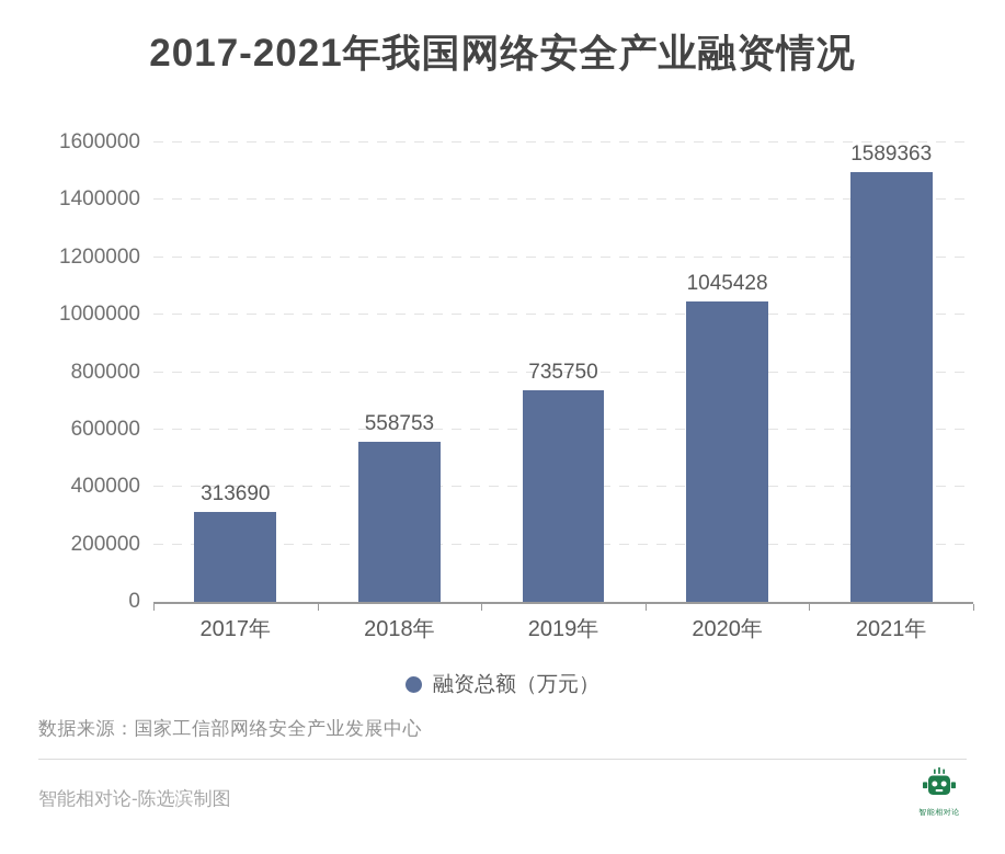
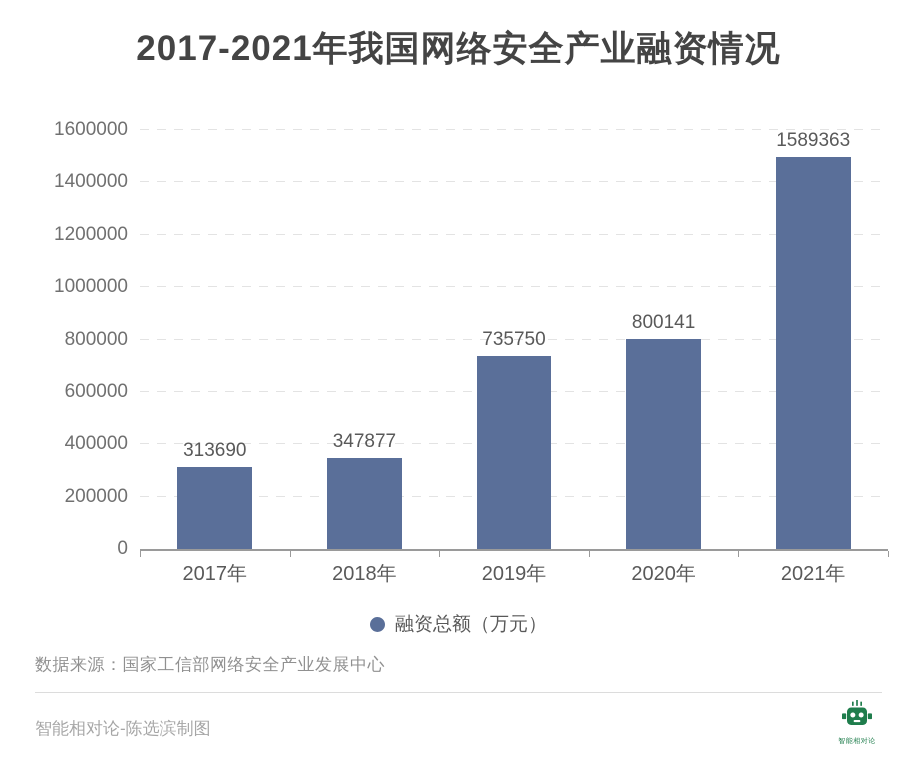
2018年: 558753 -> 347877
2020年: 1045428 -> 800141
